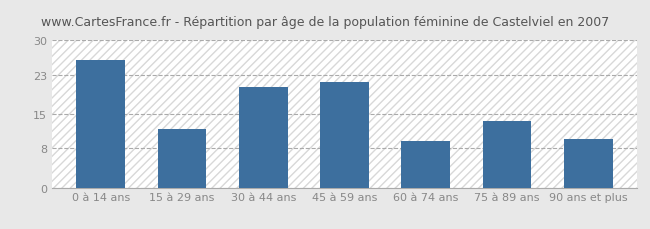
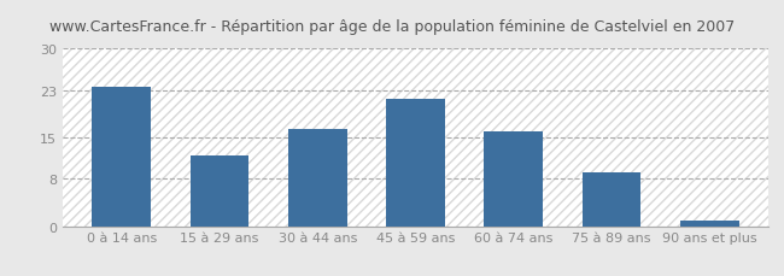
0 à 14 ans: 26.0 -> 23.5
30 à 44 ans: 20.5 -> 16.5
60 à 74 ans: 9.5 -> 16.0
75 à 89 ans: 13.5 -> 9.0
90 ans et plus: 10.0 -> 1.0
